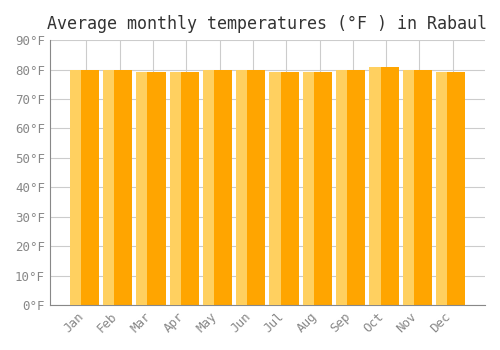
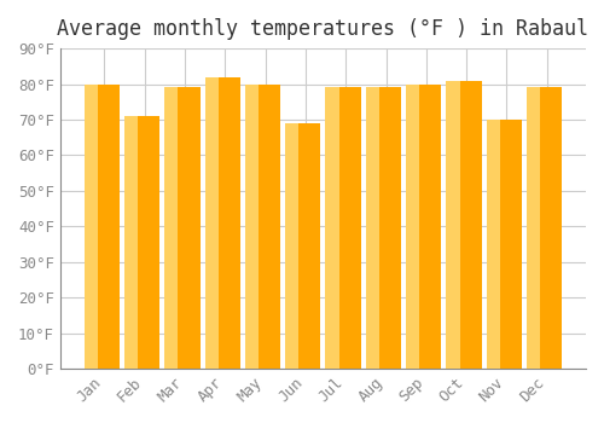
Feb: 80°F -> 71°F
Apr: 79°F -> 82°F
Jun: 80°F -> 69°F
Nov: 80°F -> 70°F
